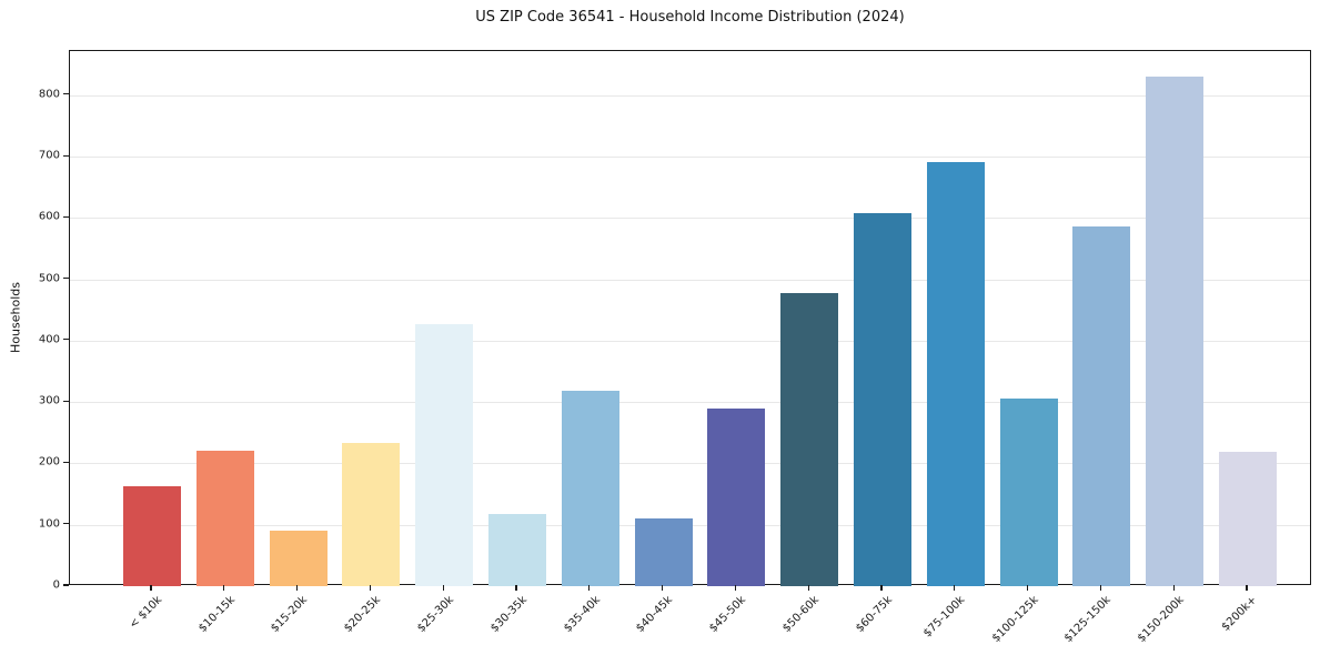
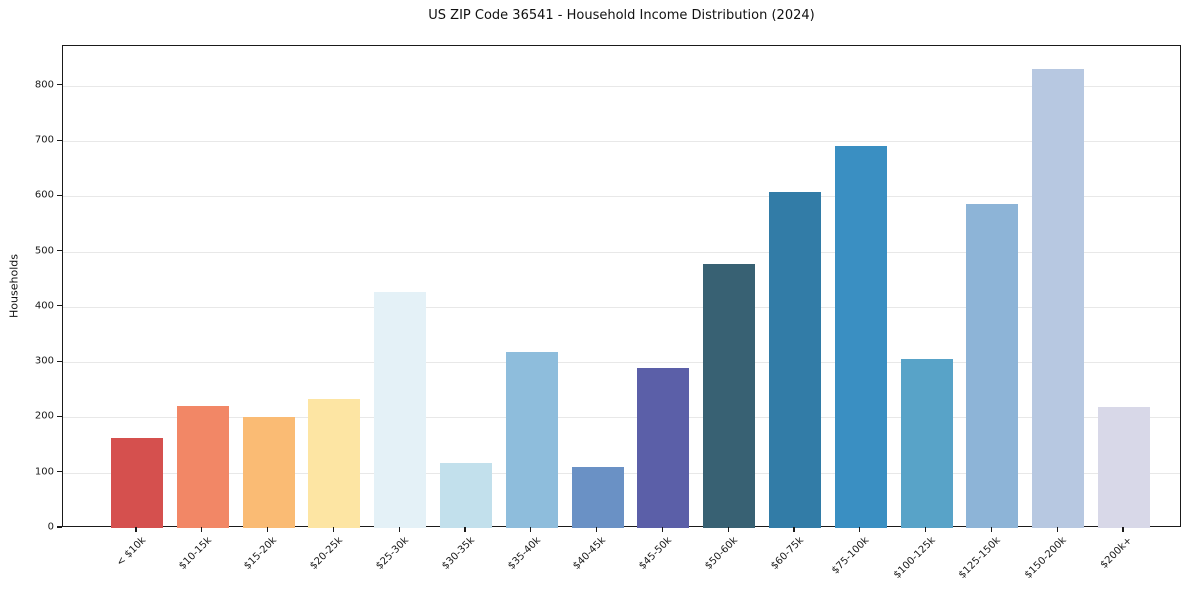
$15-20k: 90 -> 200
